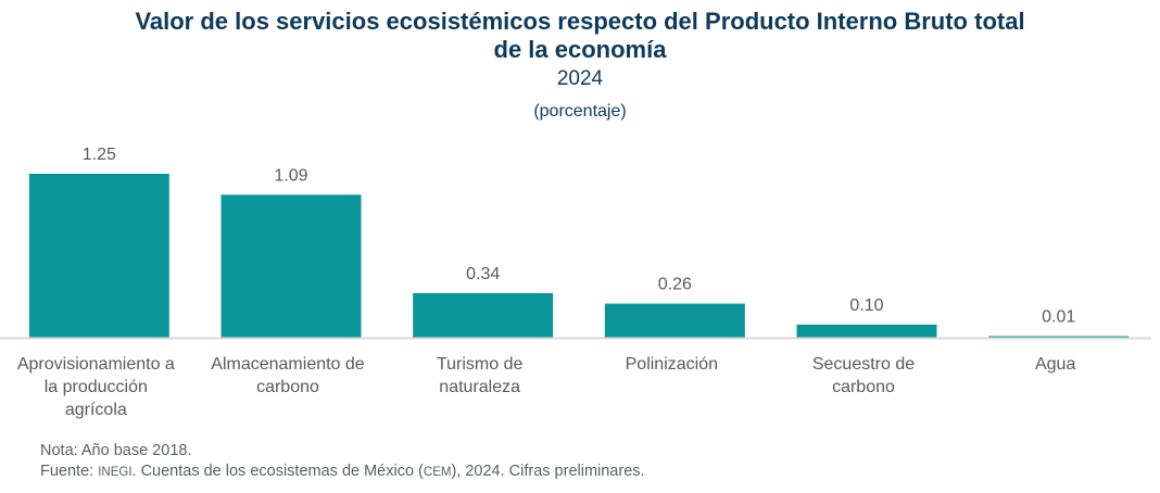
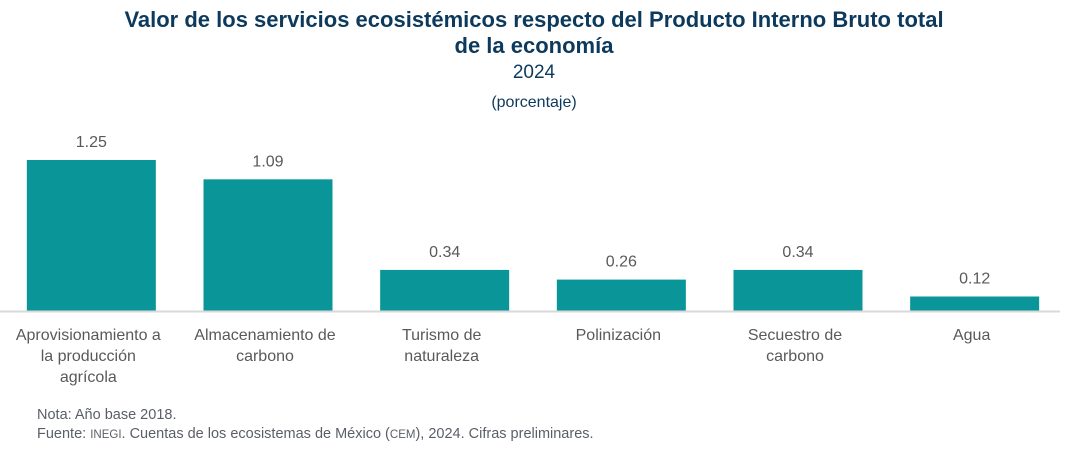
Secuestro de carbono: 0.10 -> 0.34
Agua: 0.01 -> 0.12
